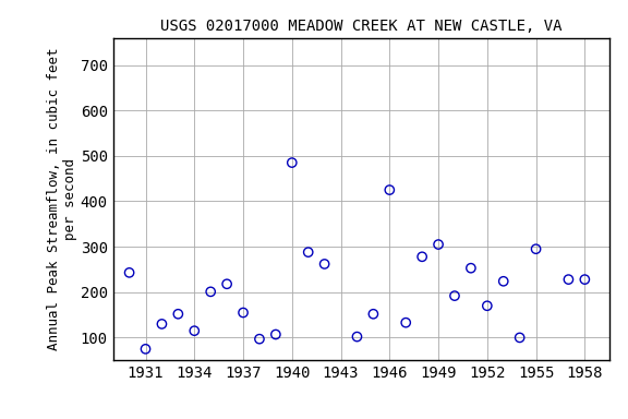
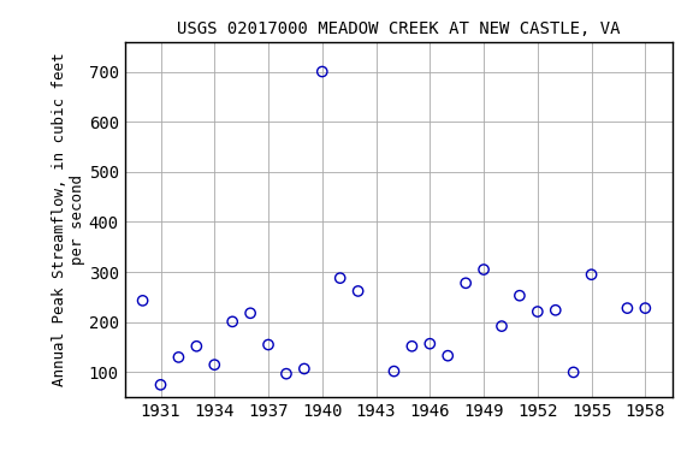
1940: 485 -> 700
1946: 425 -> 157
1952: 170 -> 221
